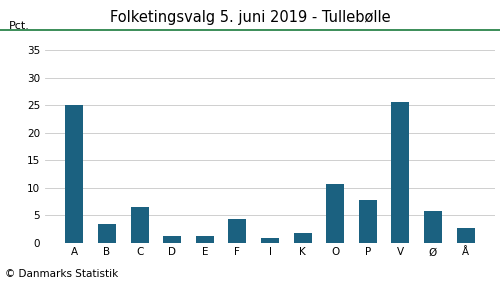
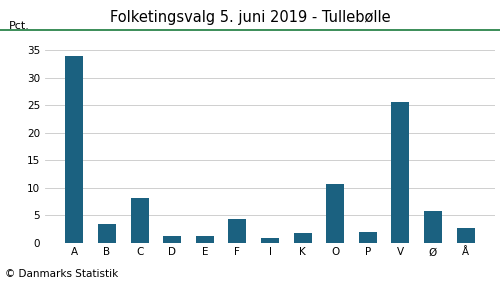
A: 25.0 -> 34.0
C: 6.4 -> 8.2
P: 7.8 -> 2.0
